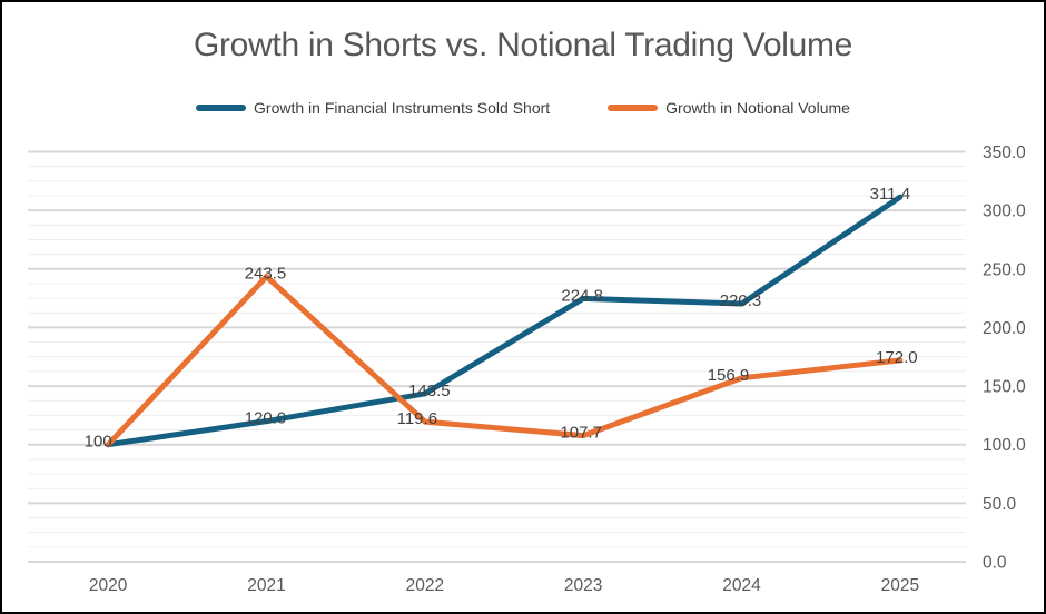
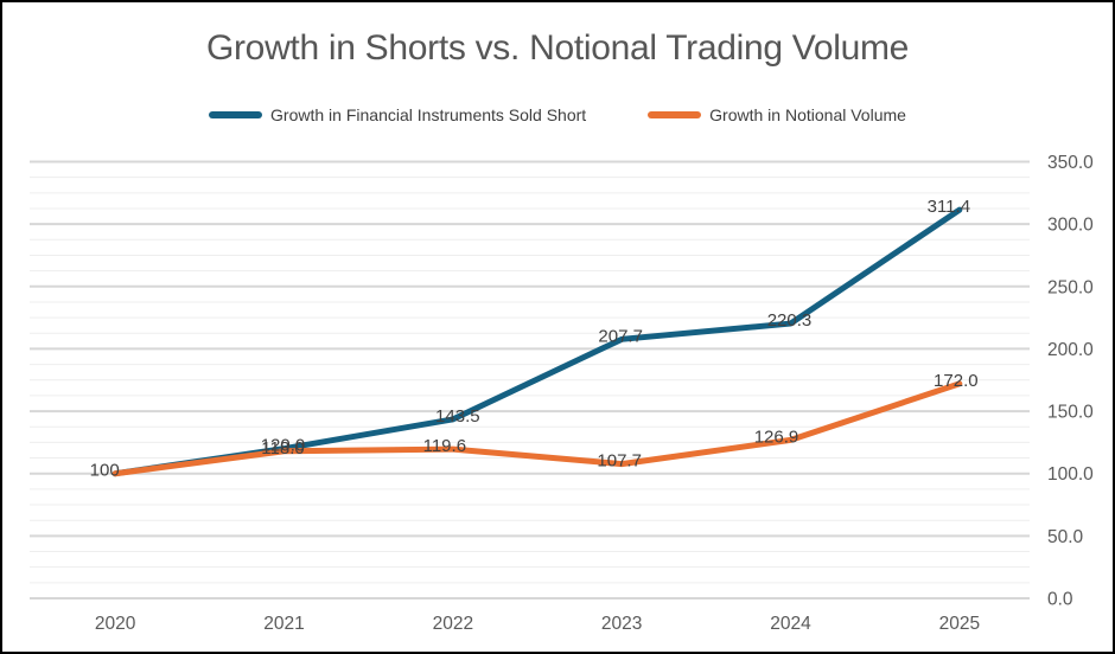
Growth in Notional Volume/2021: 243.5 -> 118.0
Growth in Financial Instruments Sold Short/2023: 224.8 -> 207.7
Growth in Notional Volume/2024: 156.9 -> 126.9
